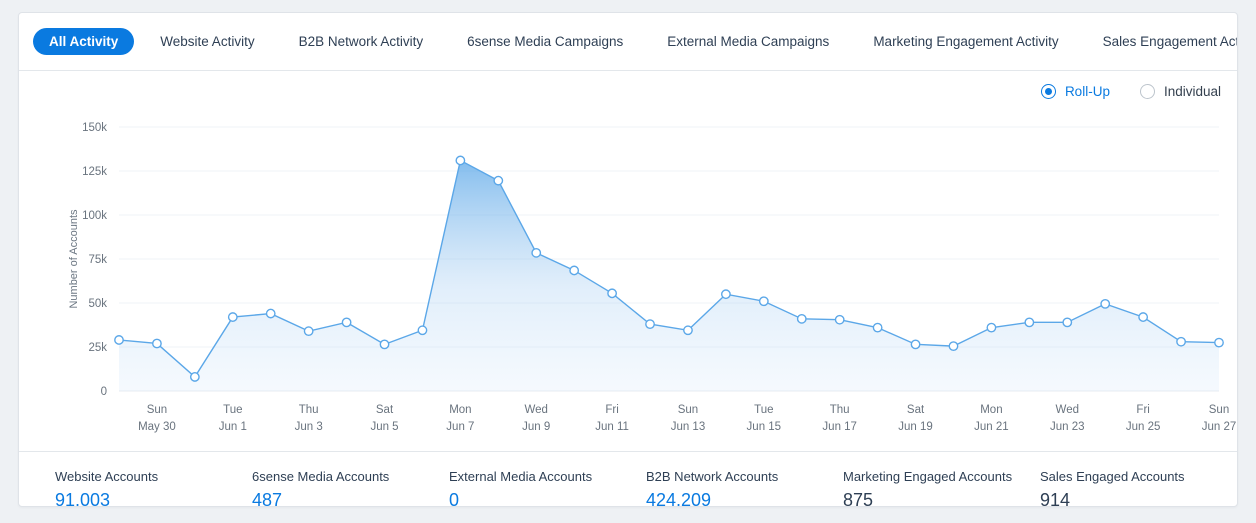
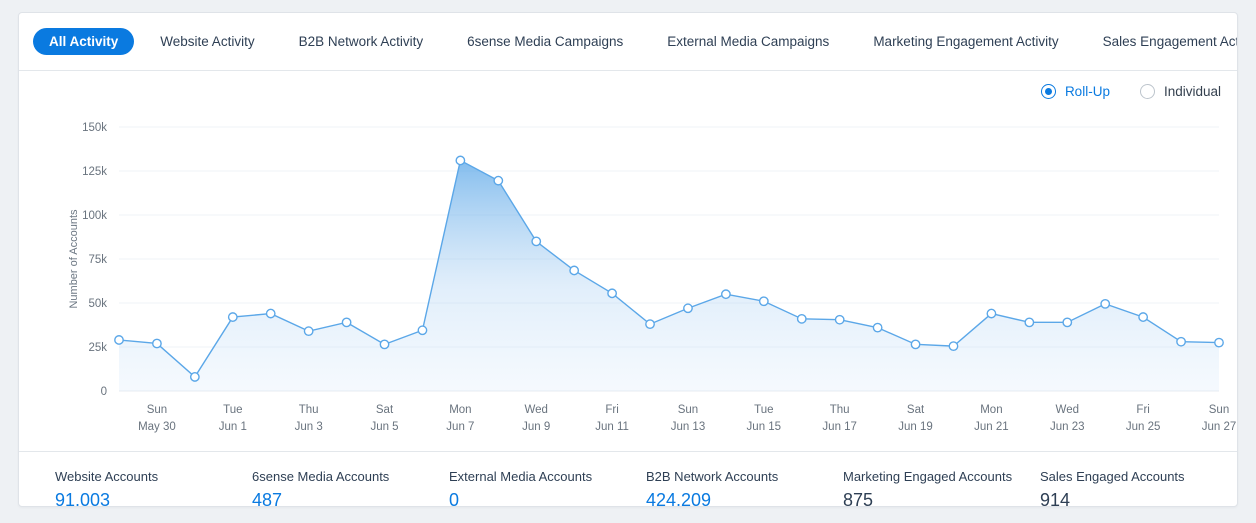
Wed Jun 9: 78k -> 85k
Sun Jun 13: 34k -> 47k
Mon Jun 21: 36k -> 44k
